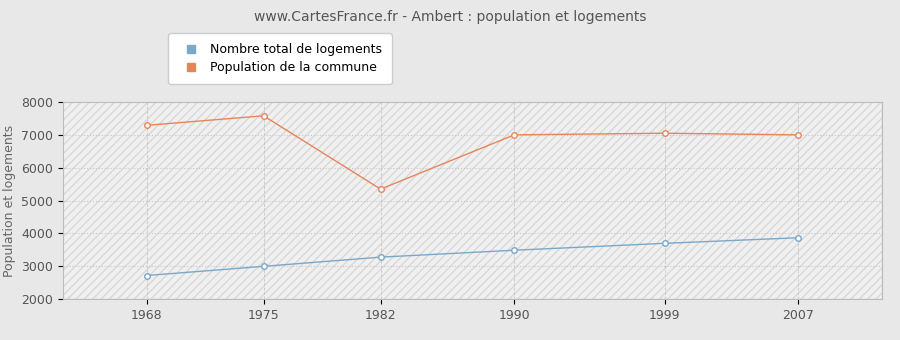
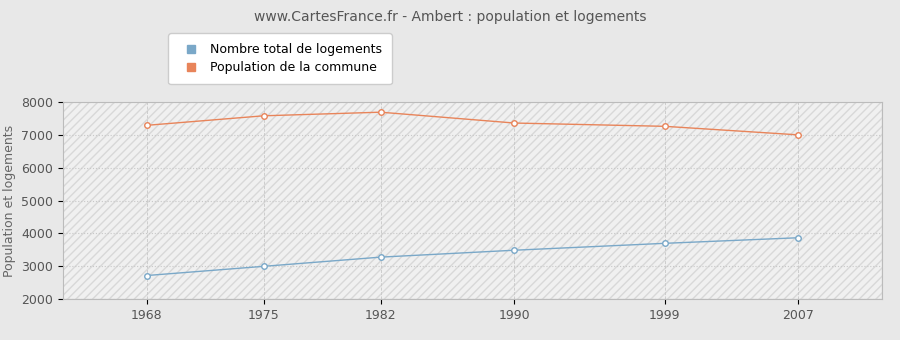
Population de la commune/1982: 5350 -> 7690
Population de la commune/1990: 7000 -> 7360
Population de la commune/1999: 7050 -> 7260
